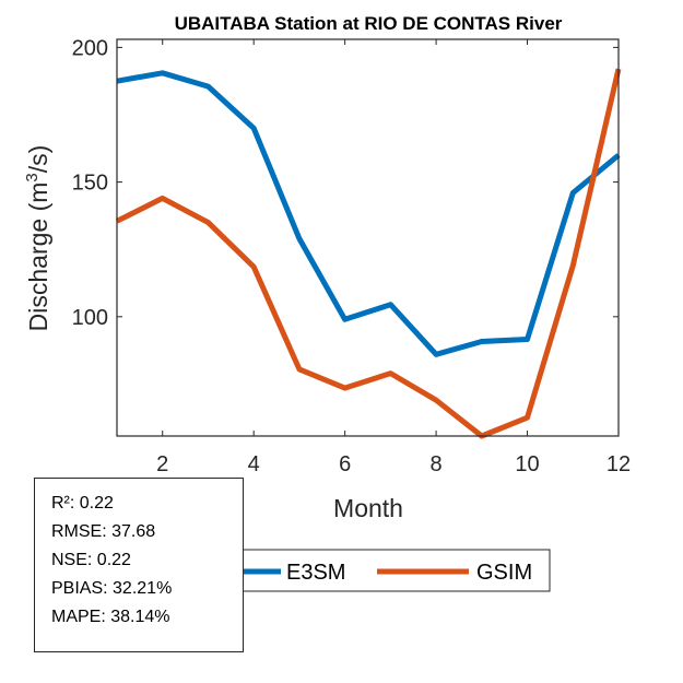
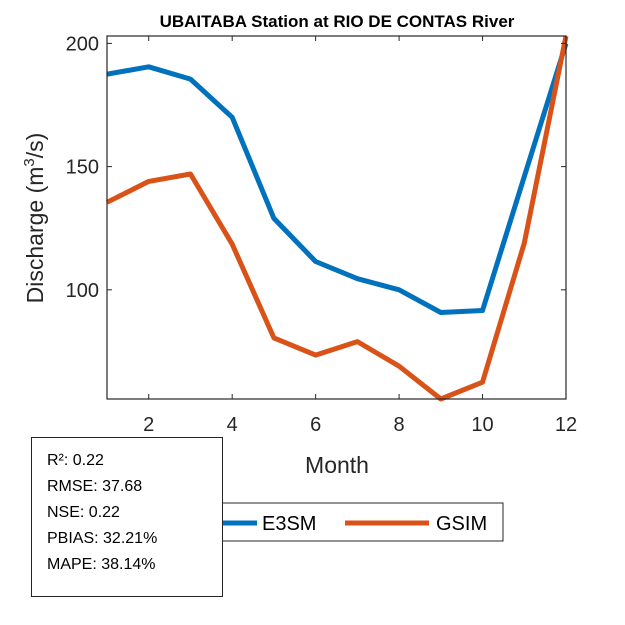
GSIM/3: 135 -> 147
E3SM/6: 99 -> 112
E3SM/8: 86 -> 100
E3SM/12: 160 -> 200
GSIM/12: 192 -> 203
